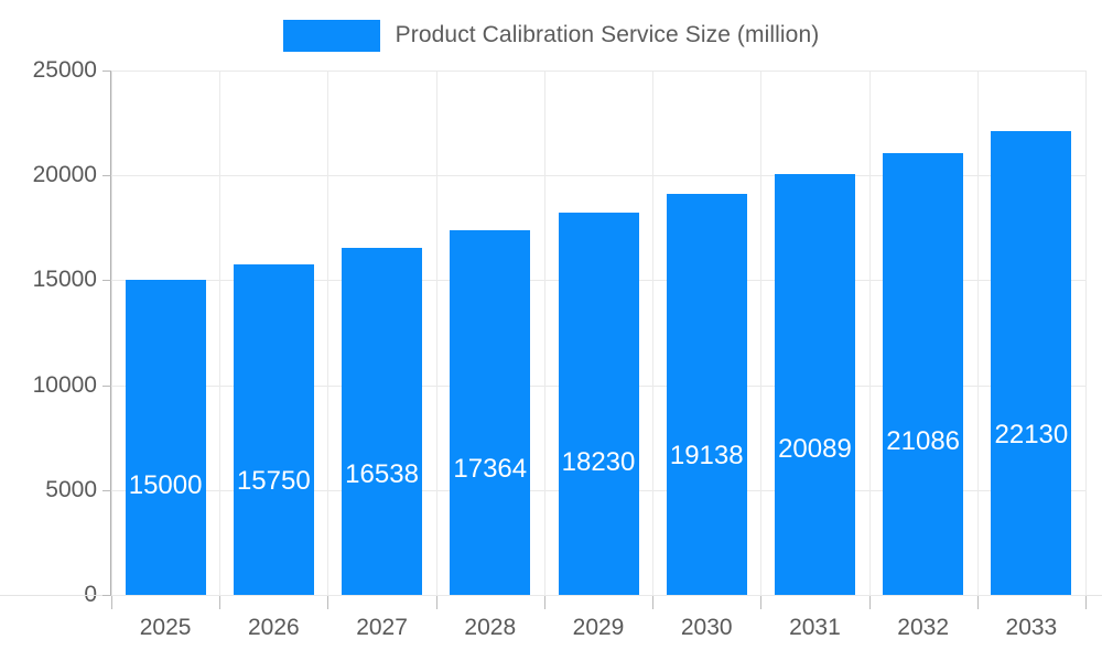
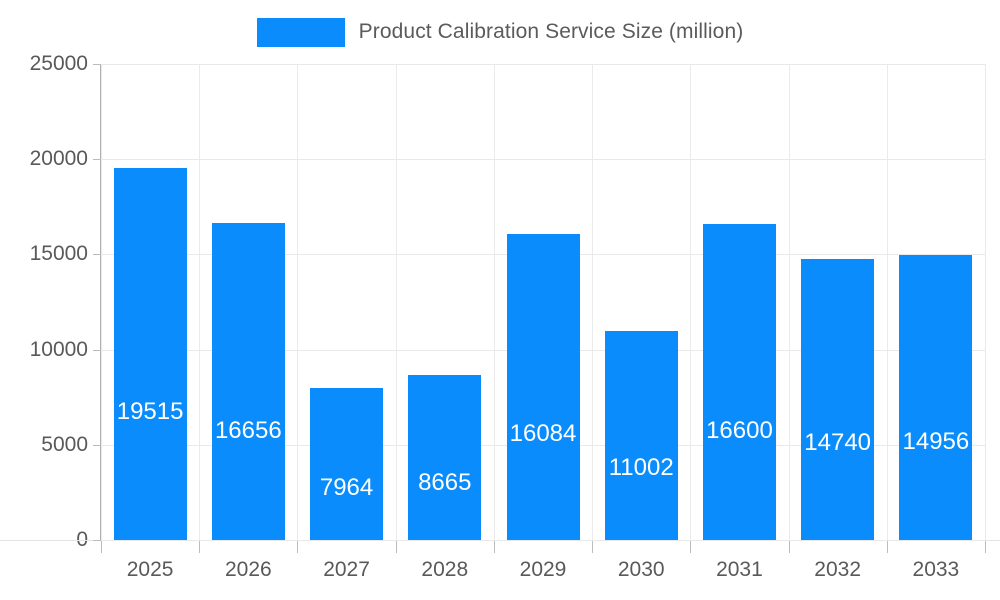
2025: 15000 -> 19515
2026: 15750 -> 16656
2027: 16538 -> 7964
2028: 17364 -> 8665
2029: 18230 -> 16084
2030: 19138 -> 11002
2031: 20089 -> 16600
2032: 21086 -> 14740
2033: 22130 -> 14956
